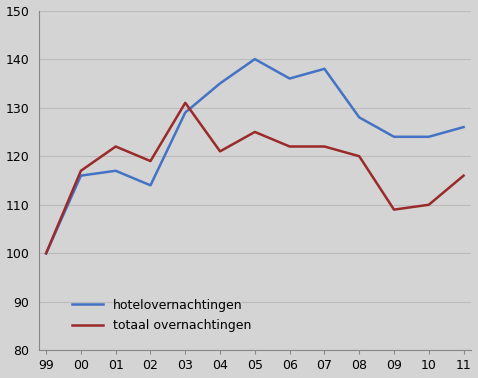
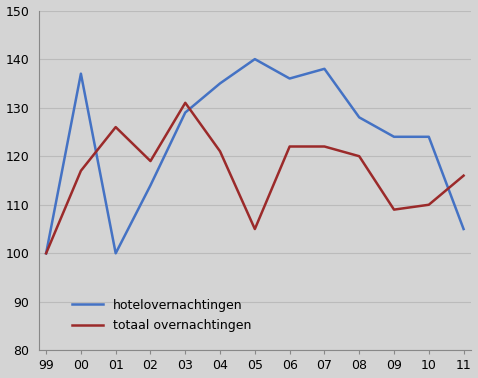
hotelovernachtingen/00: 116 -> 137
hotelovernachtingen/01: 117 -> 100
totaal overnachtingen/01: 122 -> 126
totaal overnachtingen/05: 125 -> 105
hotelovernachtingen/11: 126 -> 105
